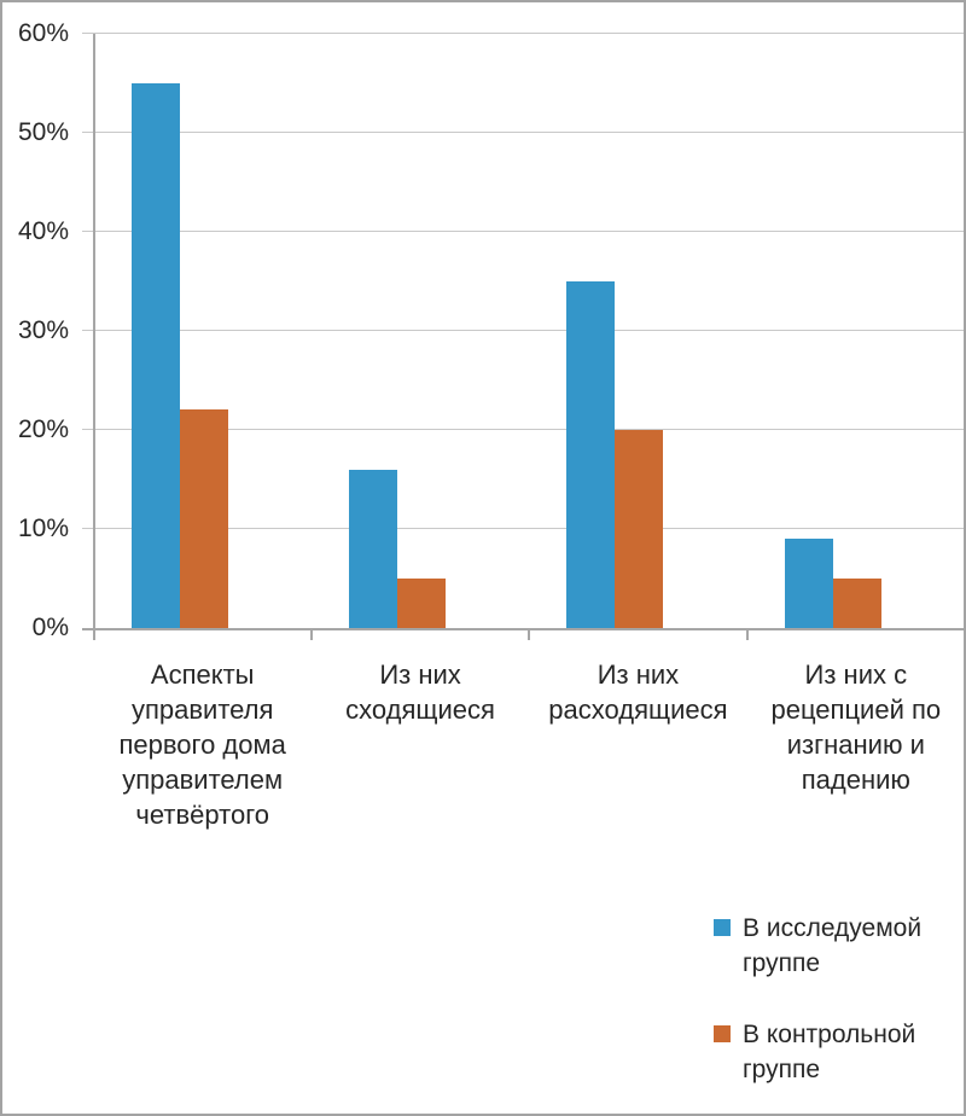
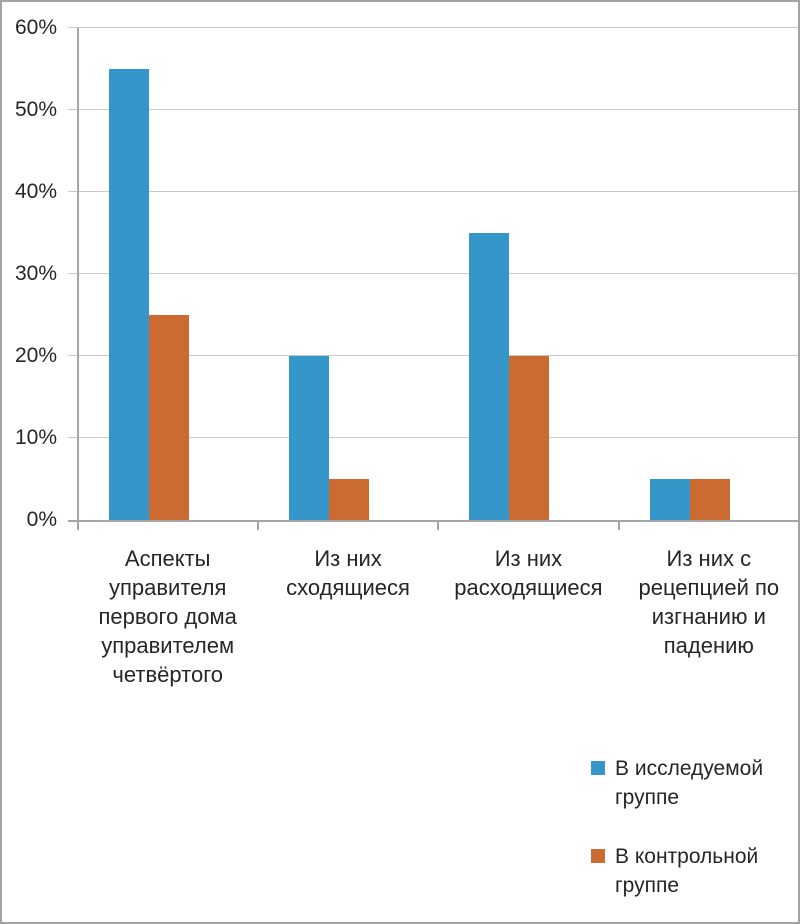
В контрольной группе/Аспекты управителя первого дома управителем четвёртого: 22% -> 25%
В исследуемой группе/Из них сходящиеся: 16% -> 20%
В исследуемой группе/Из них с рецепцией по изгнанию и падению: 9% -> 5%
